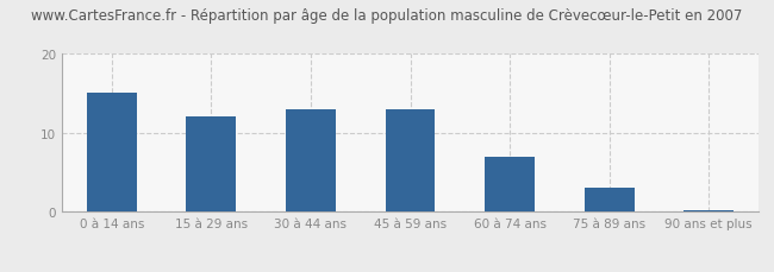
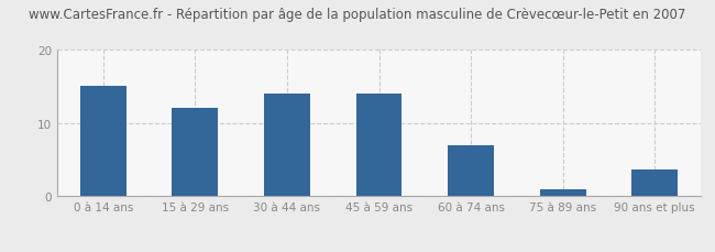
30 à 44 ans: 13.0 -> 14.0
45 à 59 ans: 13.0 -> 14.0
75 à 89 ans: 3.0 -> 1.0
90 ans et plus: 0.2 -> 3.6
